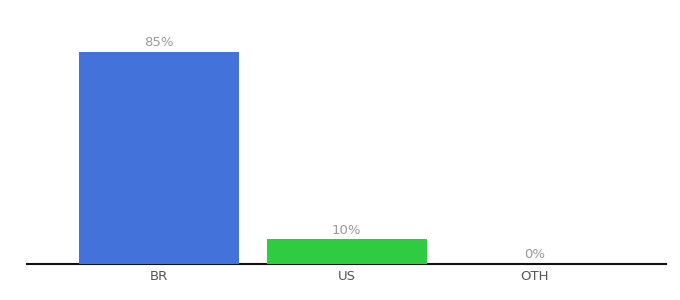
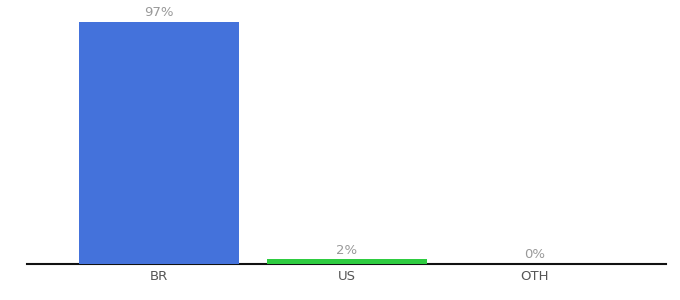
BR: 85% -> 97%
US: 10% -> 2%
